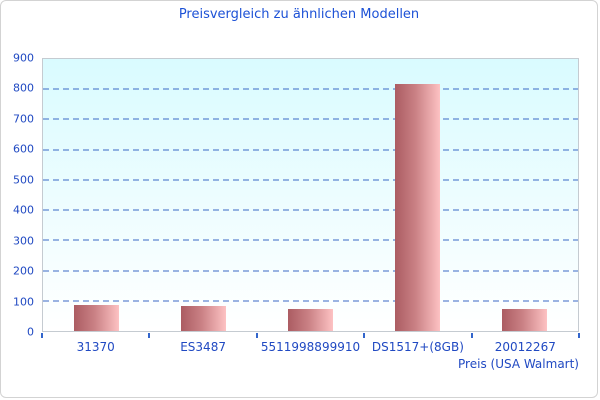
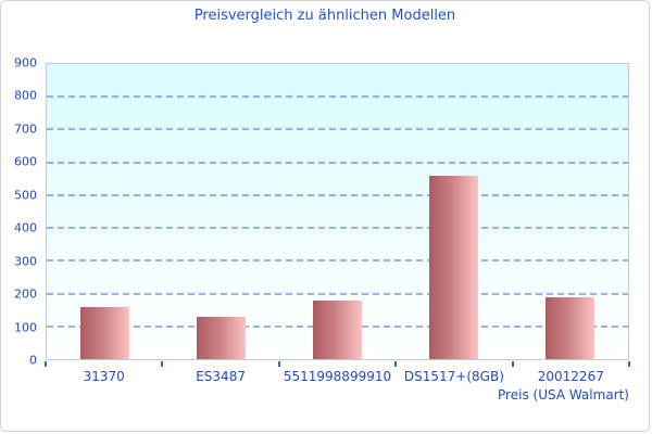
31370: 90 -> 160
ES3487: 80 -> 130
5511998899910: 70 -> 180
DS1517+(8GB): 820 -> 560
20012267: 70 -> 190
